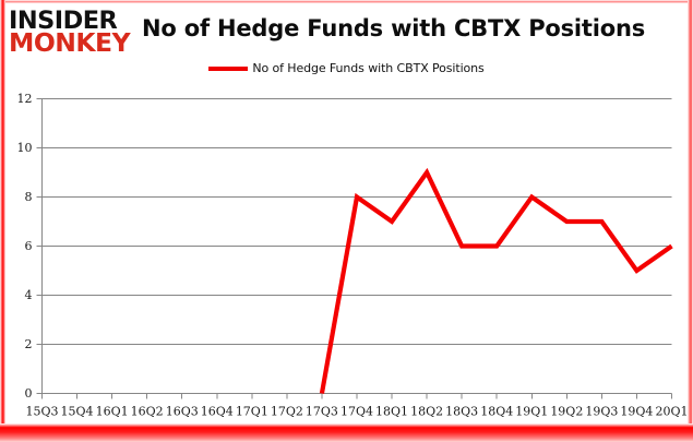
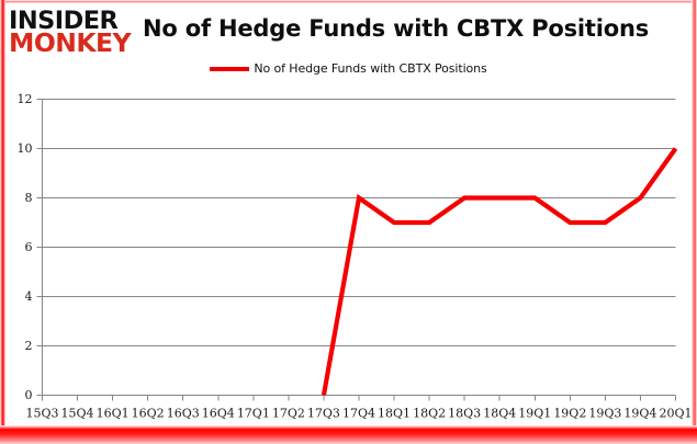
18Q2: 9 -> 7
18Q3: 6 -> 8
18Q4: 6 -> 8
19Q4: 5 -> 8
20Q1: 6 -> 10
